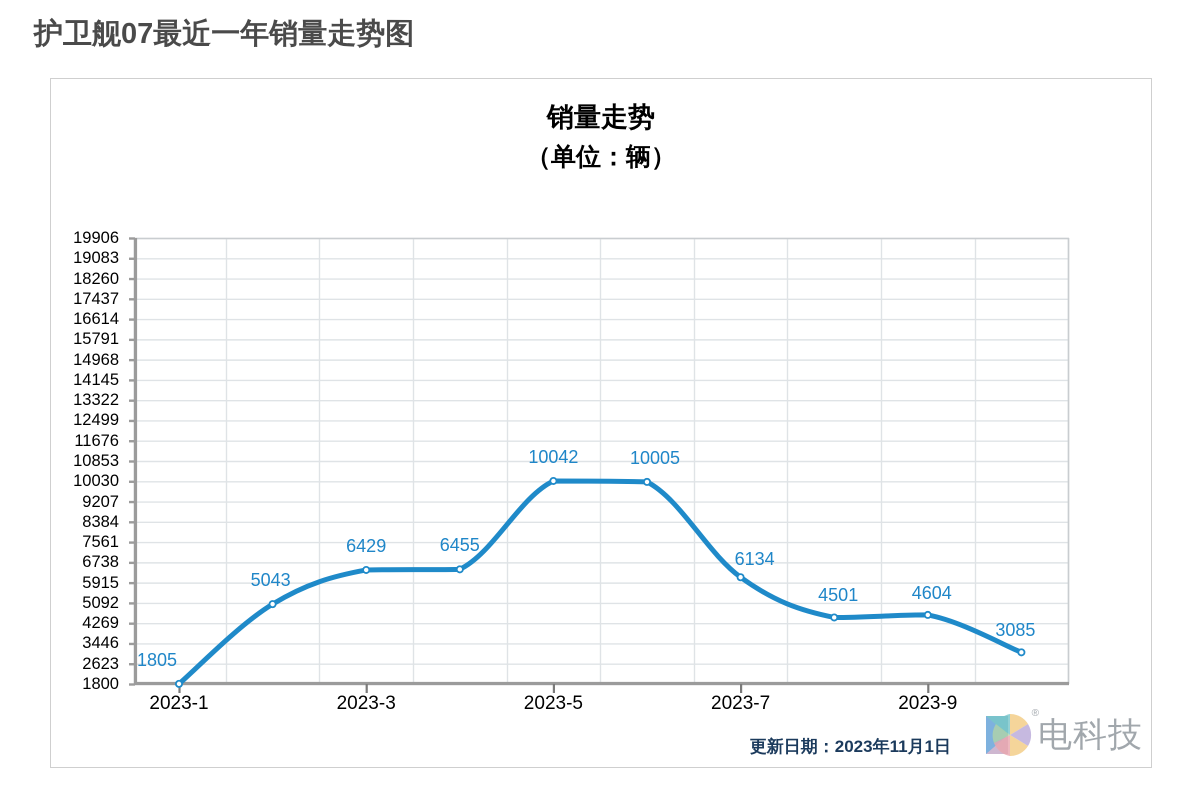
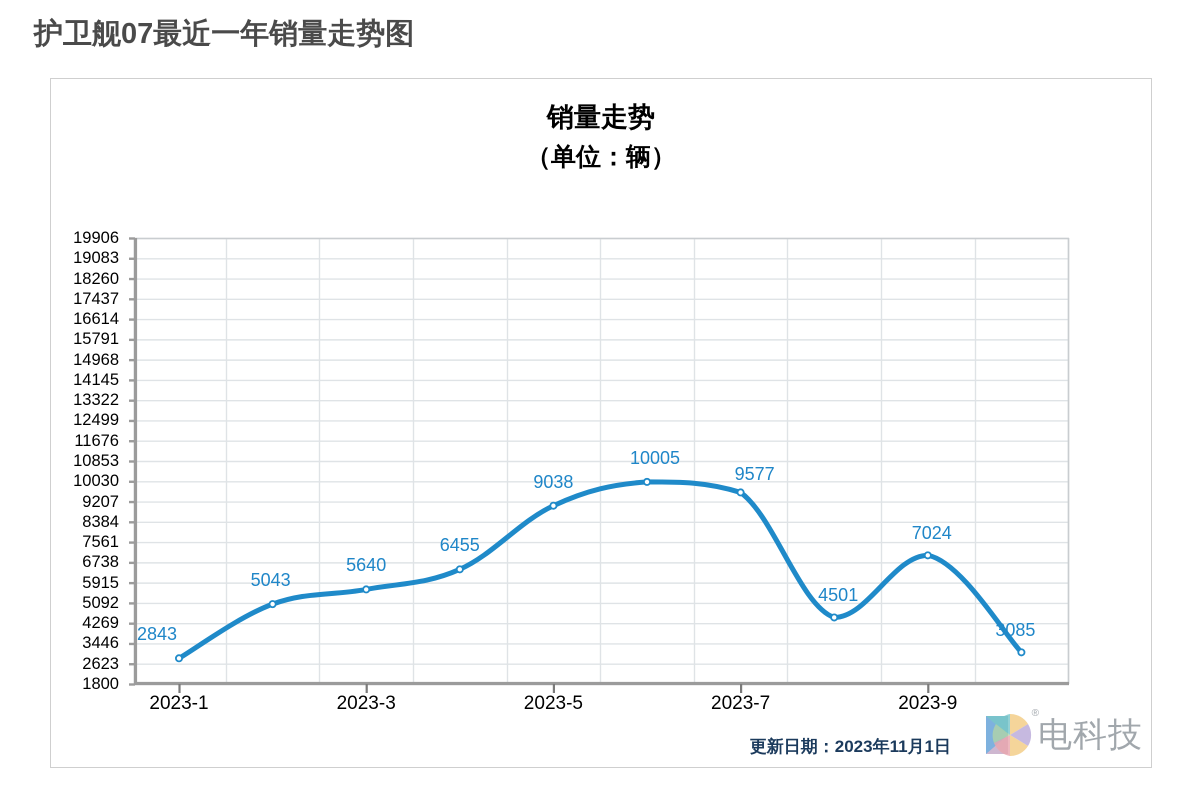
2023-1: 1805 -> 2843
2023-3: 6429 -> 5640
2023-5: 10042 -> 9038
2023-7: 6134 -> 9577
2023-9: 4604 -> 7024
